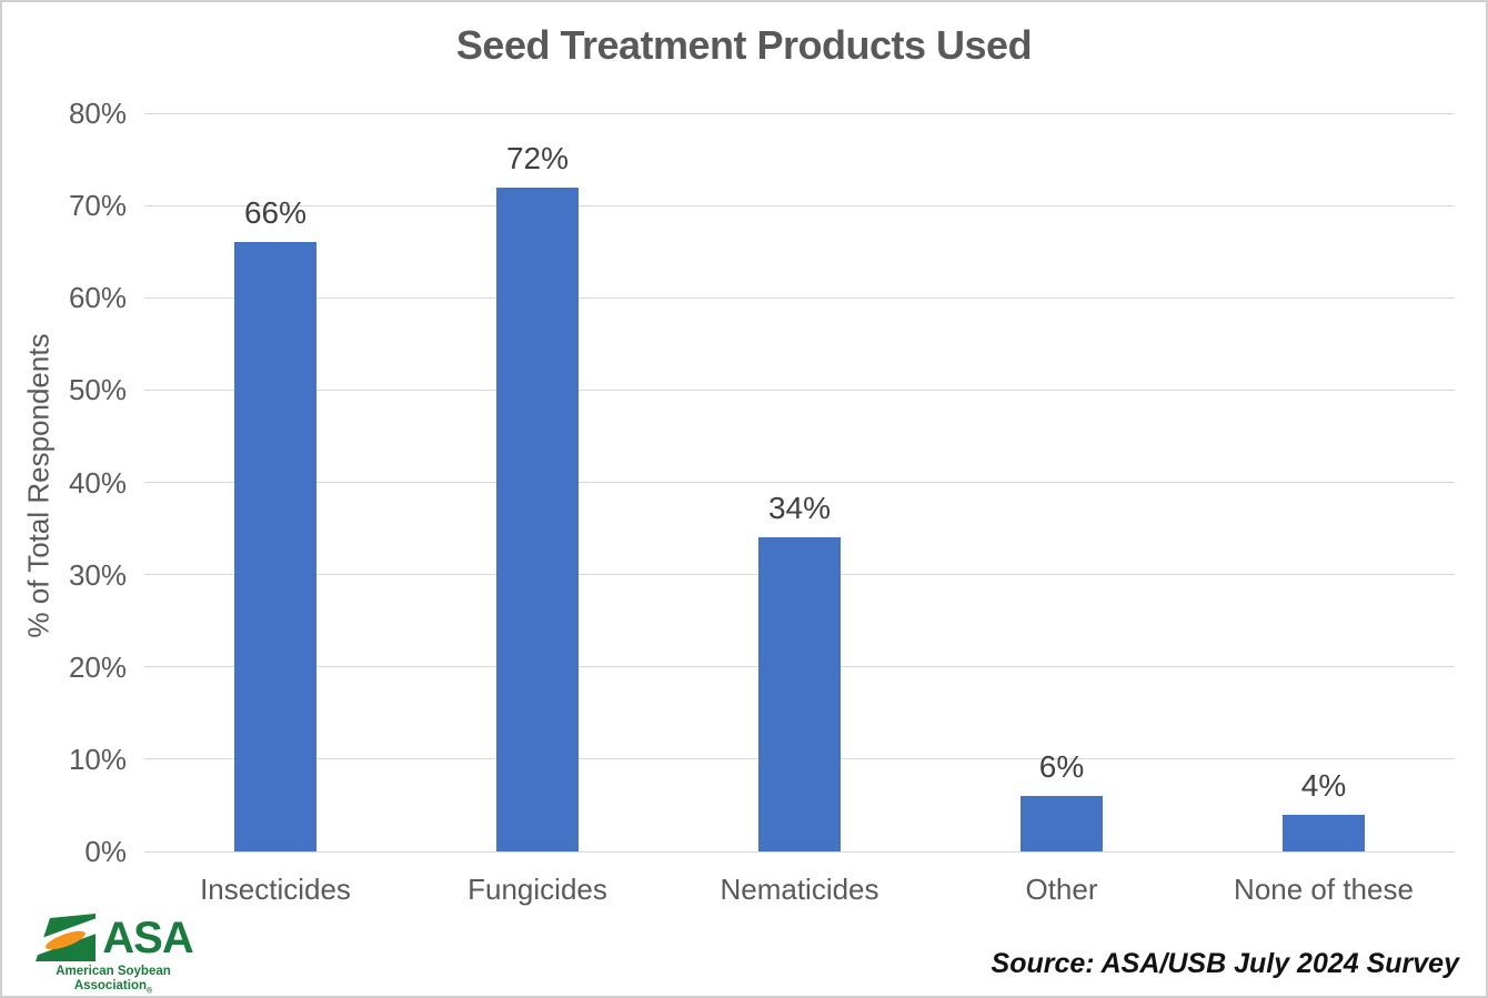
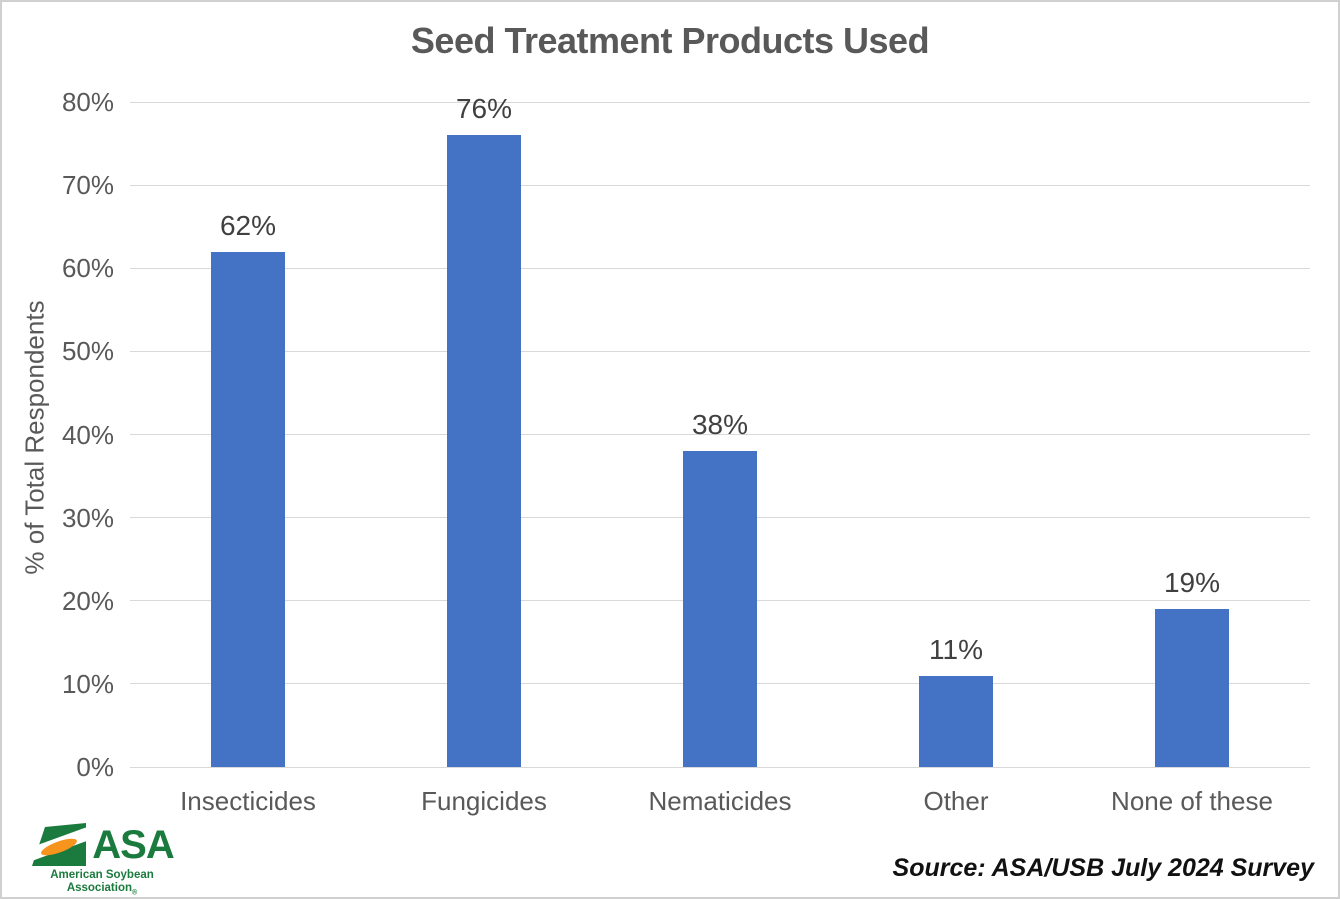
Insecticides: 66% -> 62%
Fungicides: 72% -> 76%
Nematicides: 34% -> 38%
Other: 6% -> 11%
None of these: 4% -> 19%
